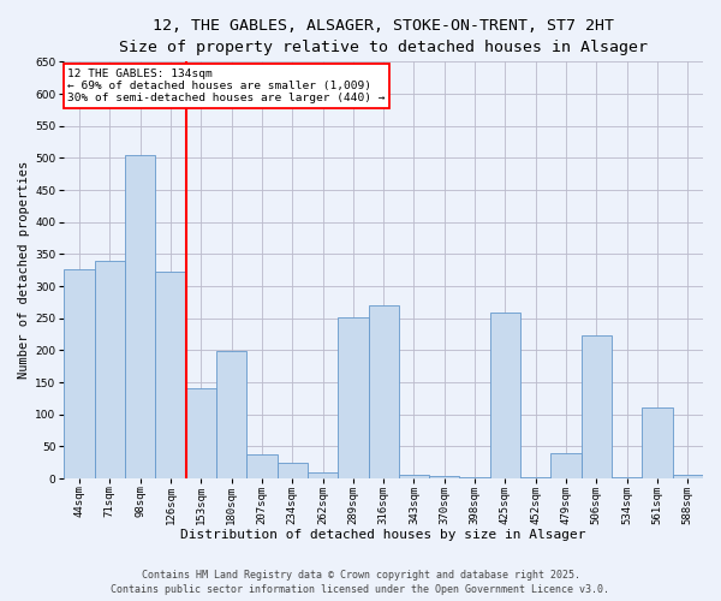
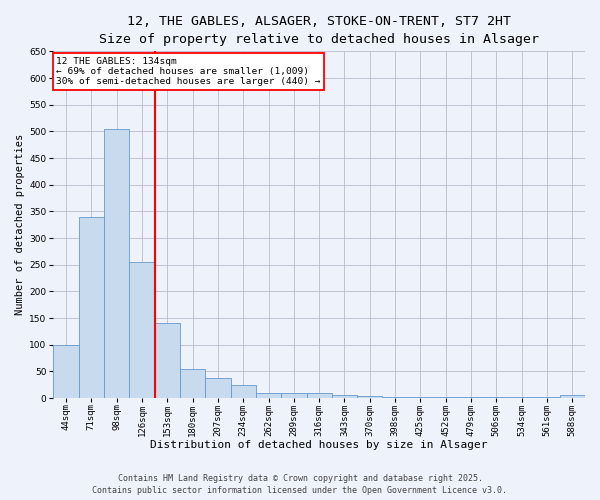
44sqm: 326 -> 100
126sqm: 322 -> 255
180sqm: 198 -> 55
289sqm: 252 -> 10
316sqm: 270 -> 10
425sqm: 258 -> 1
479sqm: 40 -> 1
506sqm: 224 -> 1
561sqm: 110 -> 1
